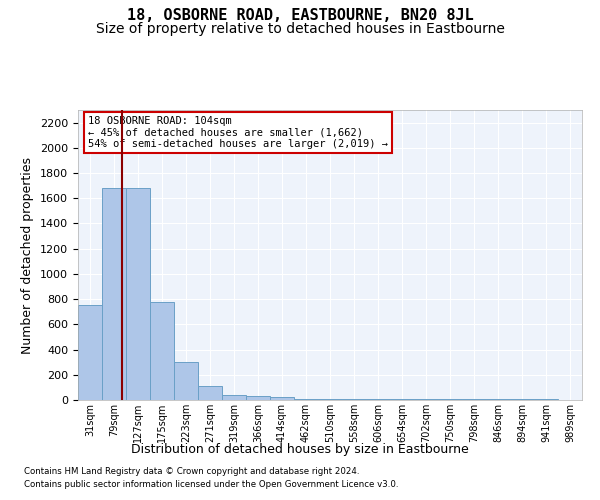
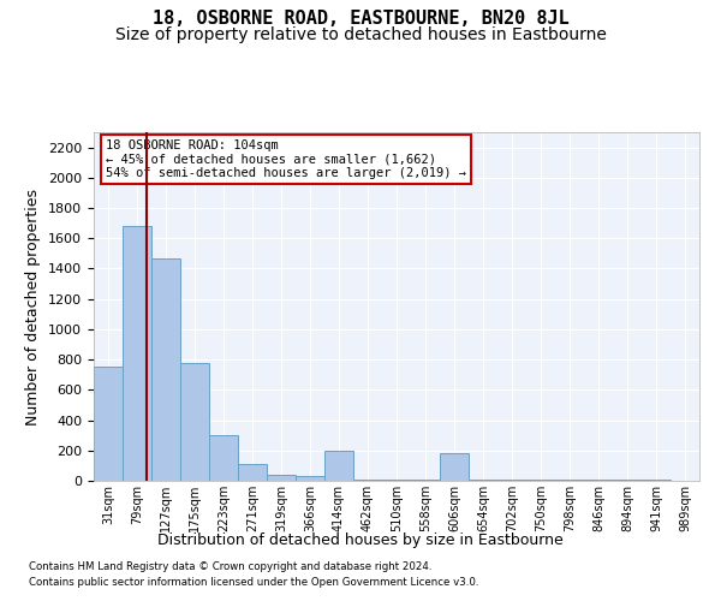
127sqm: 1680 -> 1470
414sqm: 20 -> 200
606sqm: 0 -> 180
